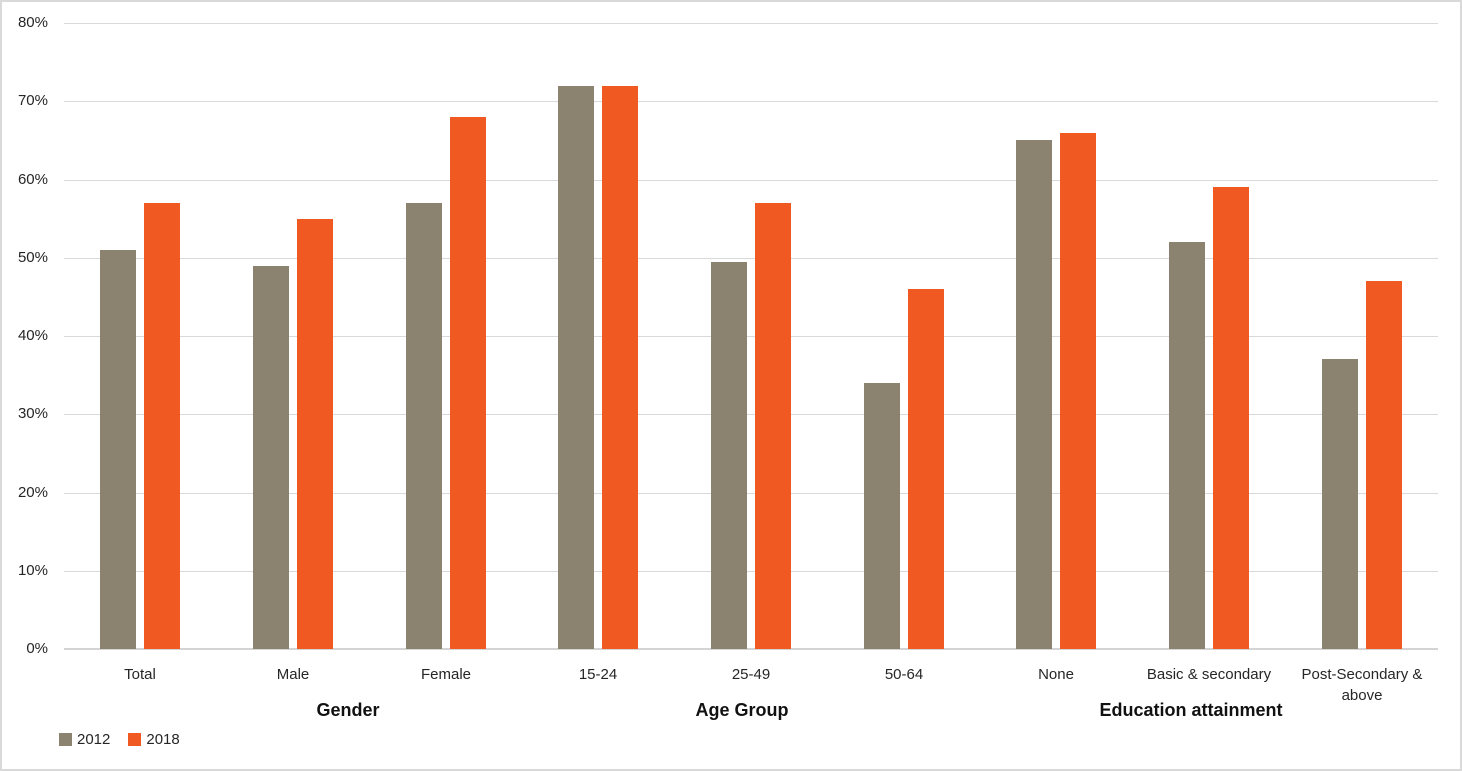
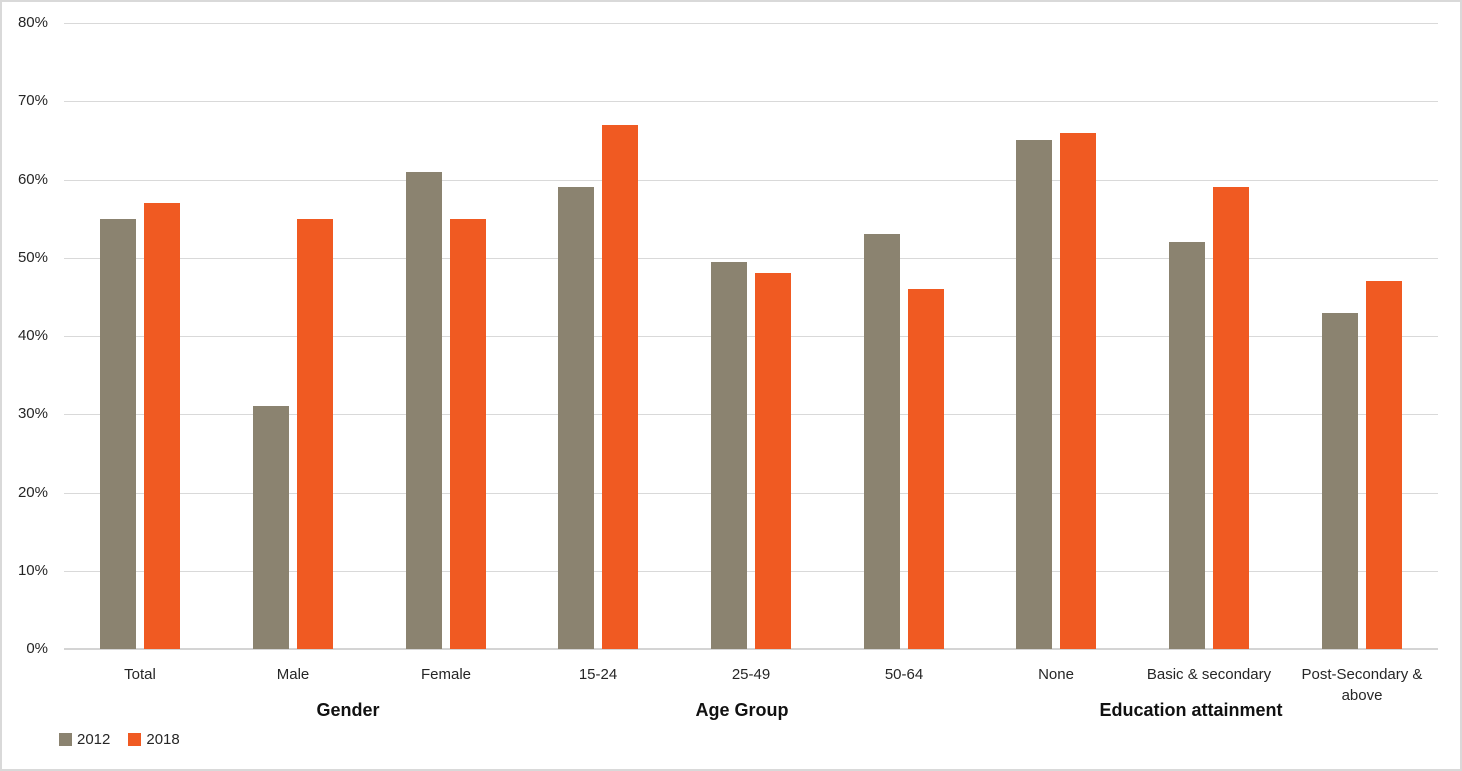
2012/Total: 51% -> 55%
2012/Male: 49% -> 31%
2012/Female: 57% -> 61%
2018/Female: 68% -> 55%
2012/15-24: 72% -> 59%
2018/15-24: 72% -> 67%
2018/25-49: 57% -> 48%
2012/50-64: 34% -> 53%
2012/Post-Secondary & above: 37% -> 43%
